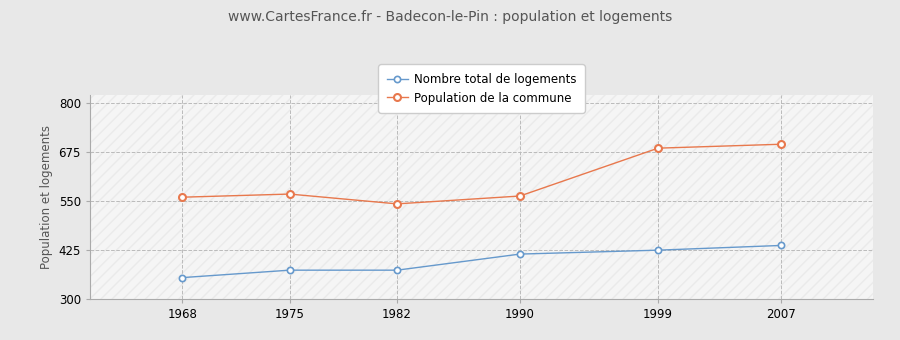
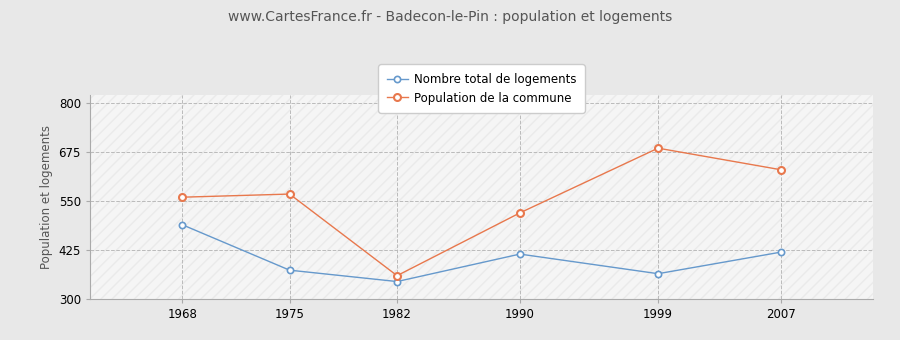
Nombre total de logements/1968: 355 -> 490
Nombre total de logements/1982: 374 -> 345
Population de la commune/1982: 543 -> 360
Population de la commune/1990: 563 -> 520
Nombre total de logements/1999: 425 -> 365
Nombre total de logements/2007: 437 -> 420
Population de la commune/2007: 695 -> 630
